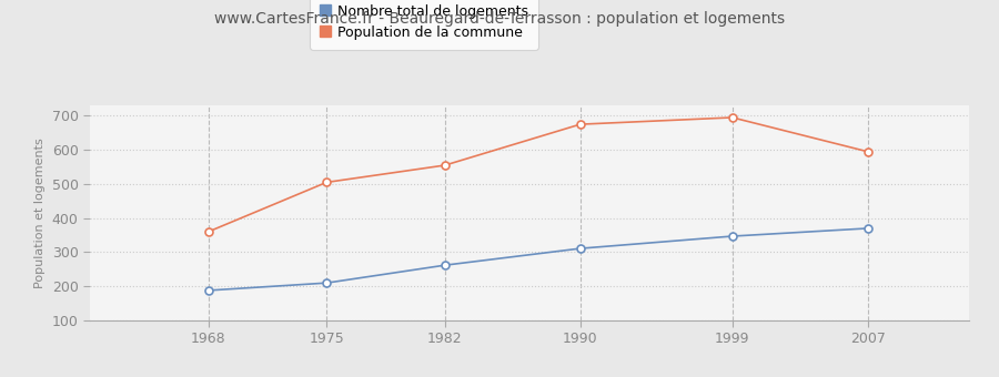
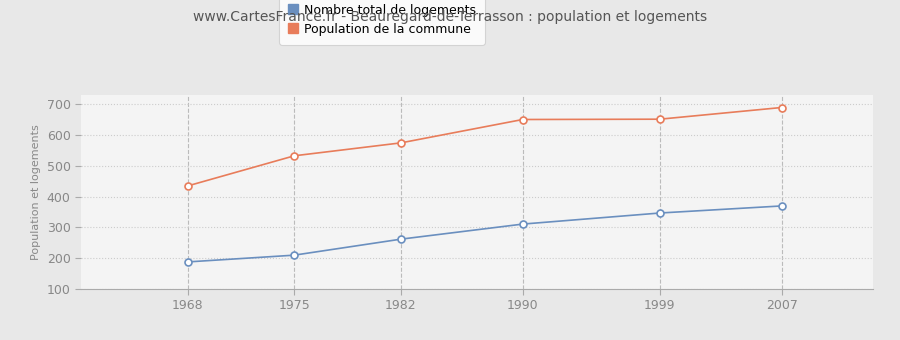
Population de la commune/1968: 360 -> 435
Population de la commune/1975: 505 -> 533
Population de la commune/1982: 555 -> 575
Population de la commune/1990: 675 -> 651
Population de la commune/1999: 695 -> 652
Population de la commune/2007: 595 -> 690
